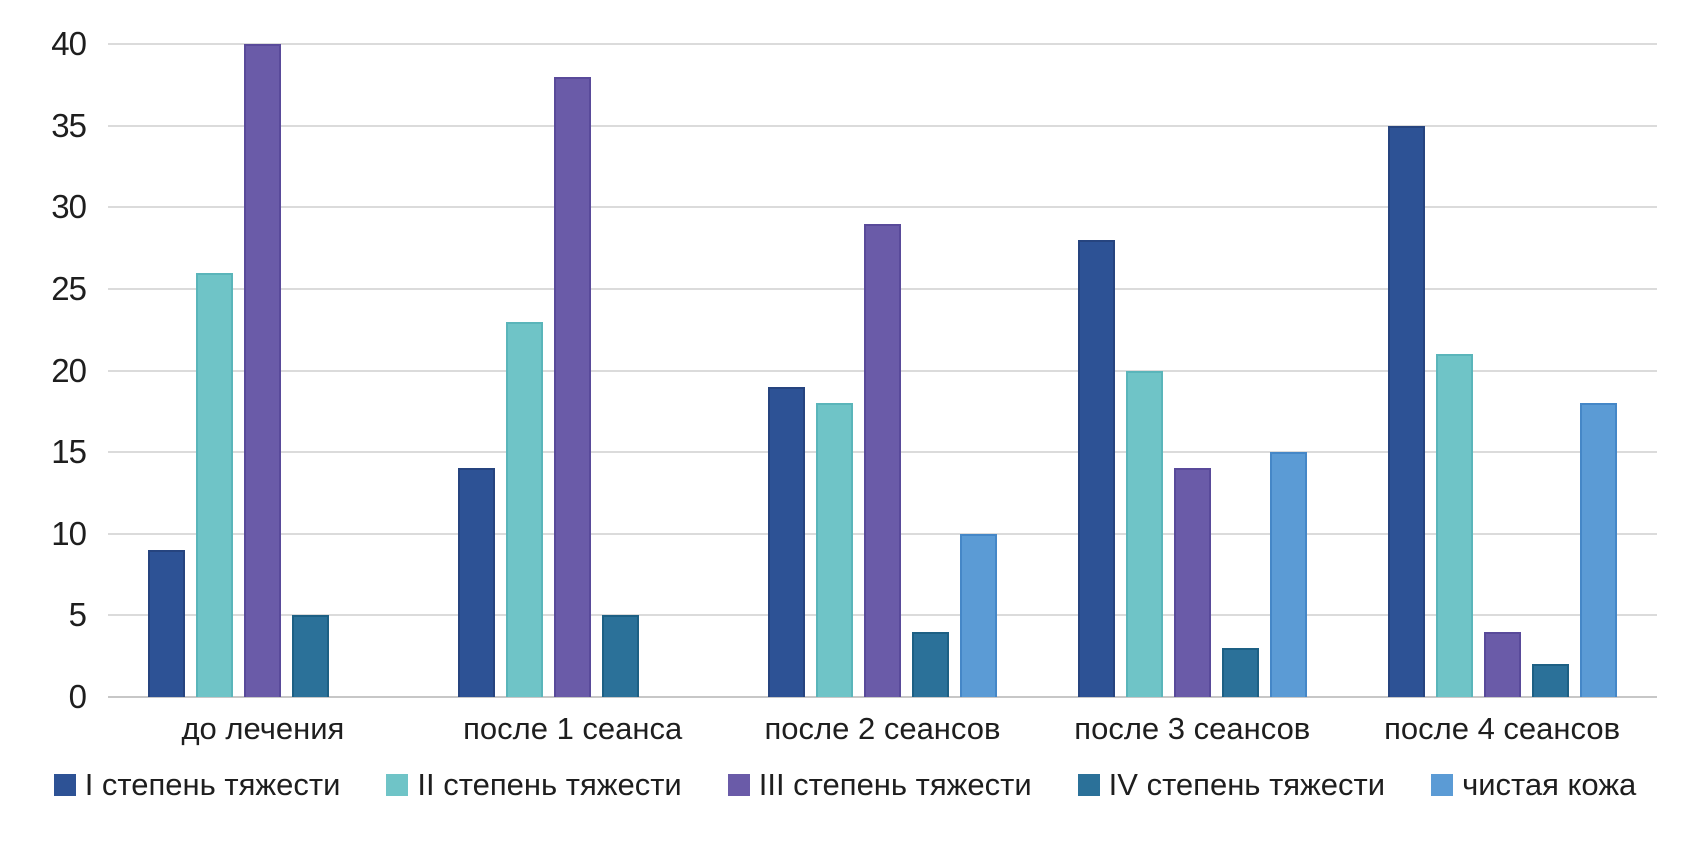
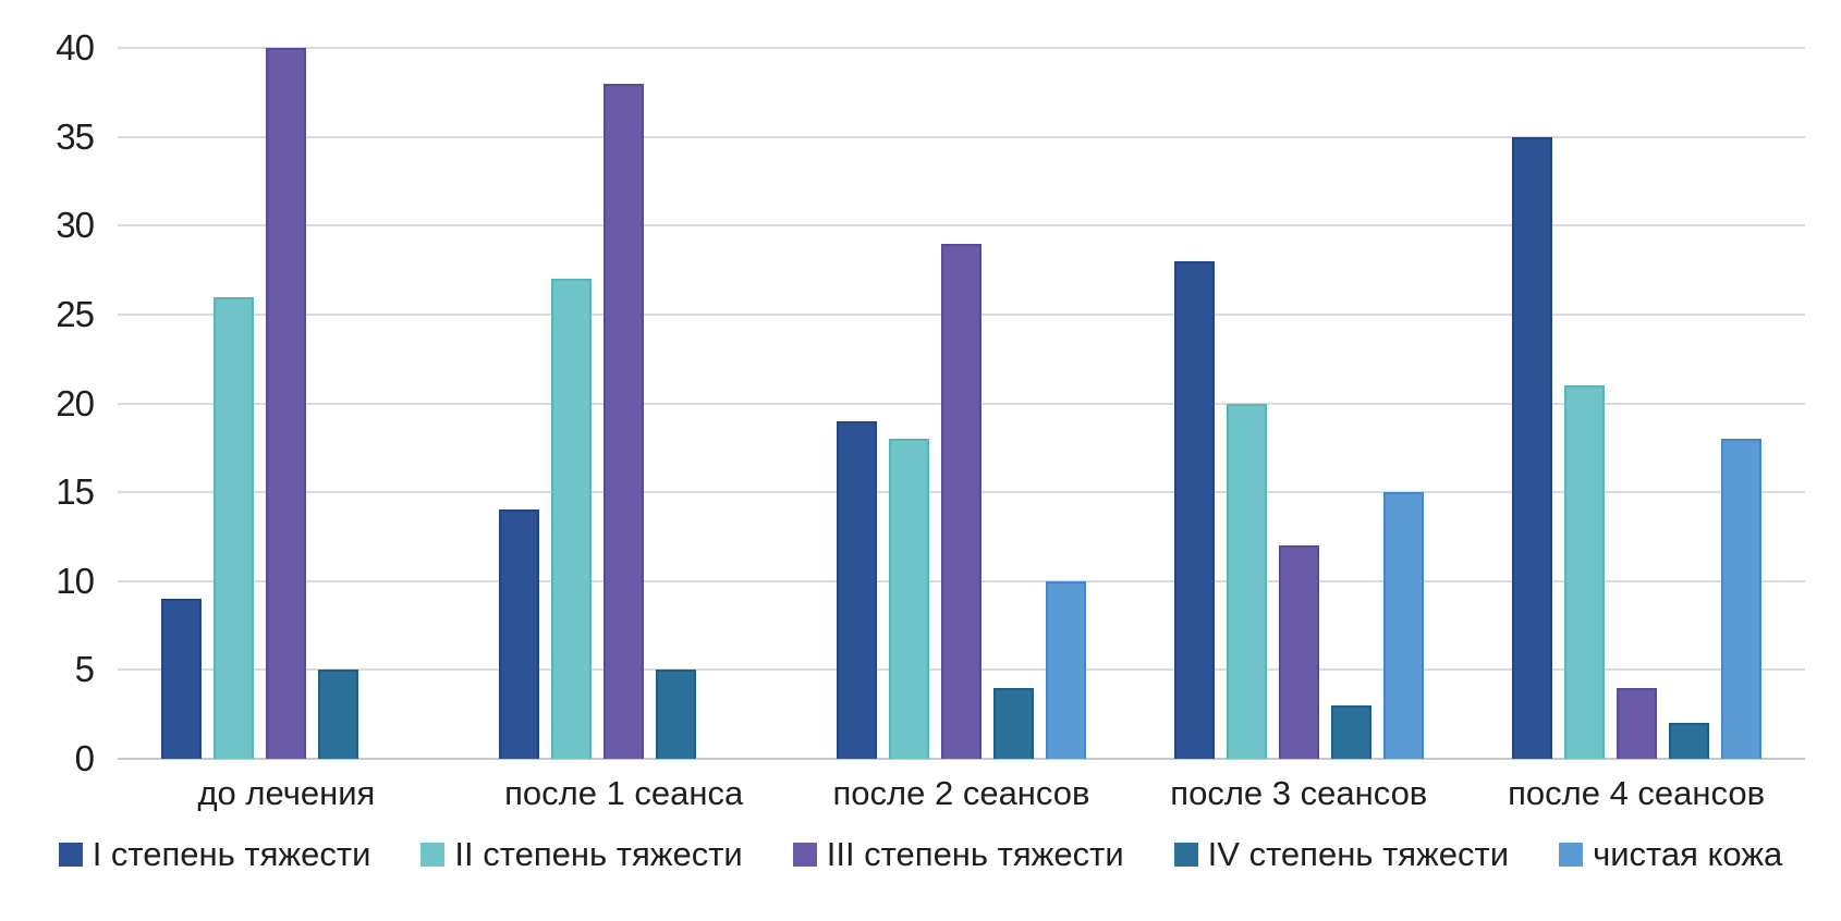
II степень тяжести/после 1 сеанса: 23 -> 27
III степень тяжести/после 3 сеансов: 14 -> 12
